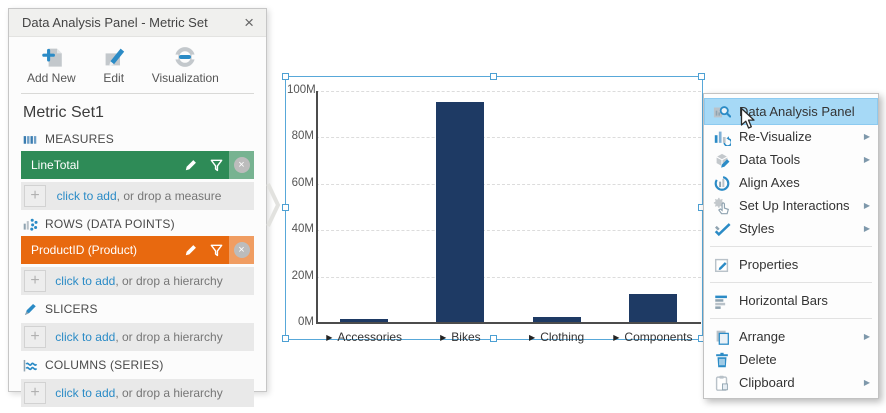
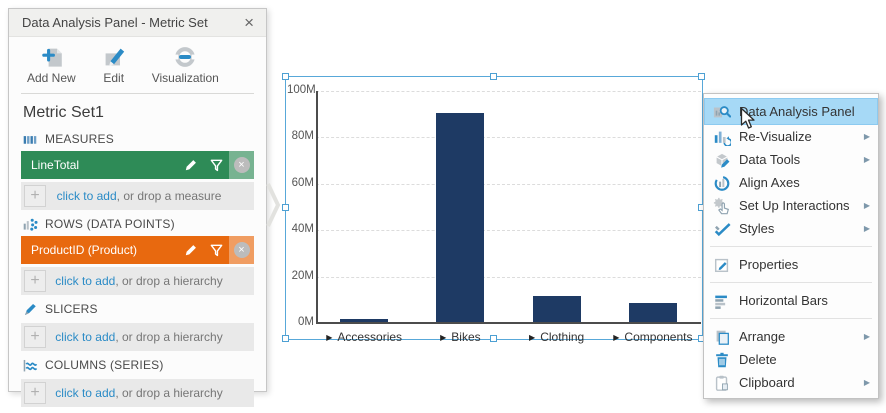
Bikes: 95M -> 90M
Clothing: 2M -> 11M
Components: 12M -> 8M
